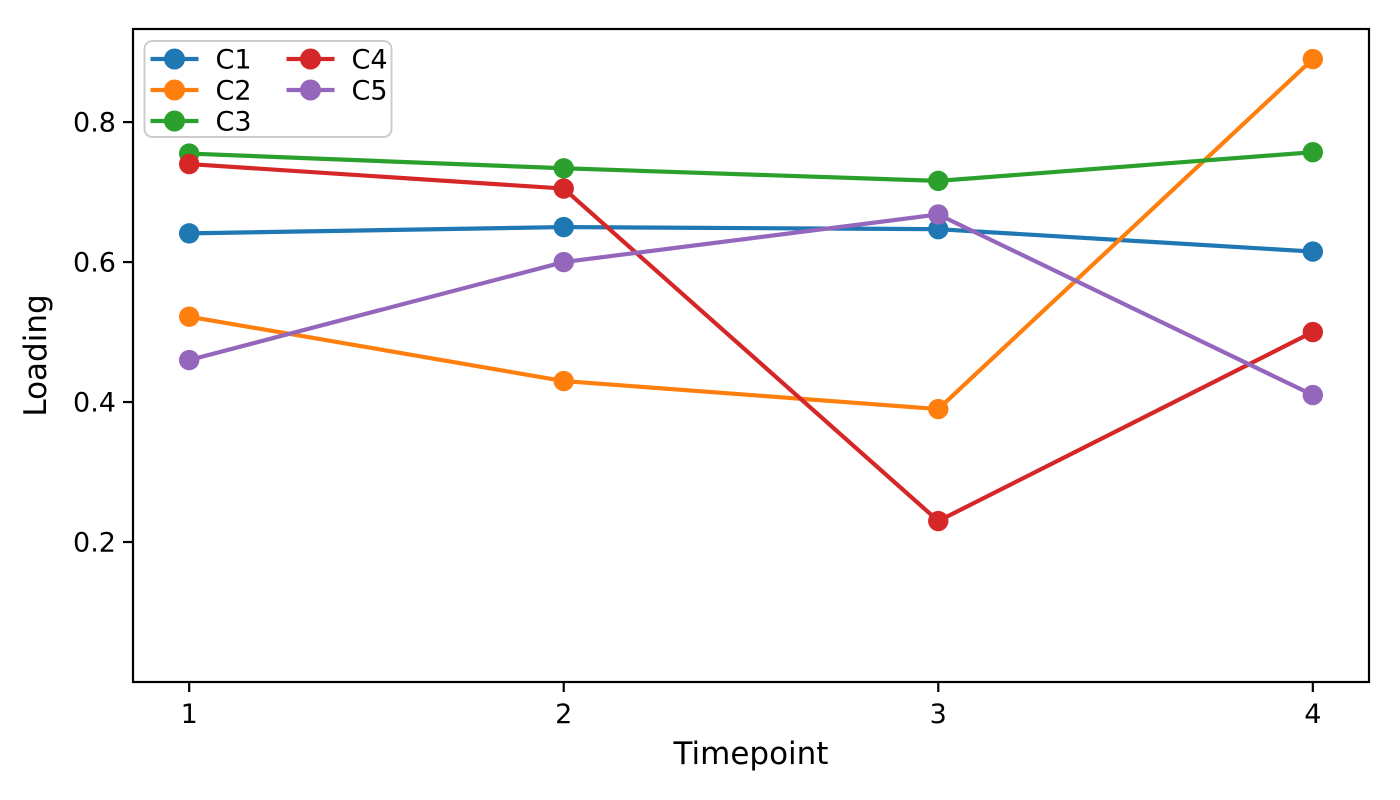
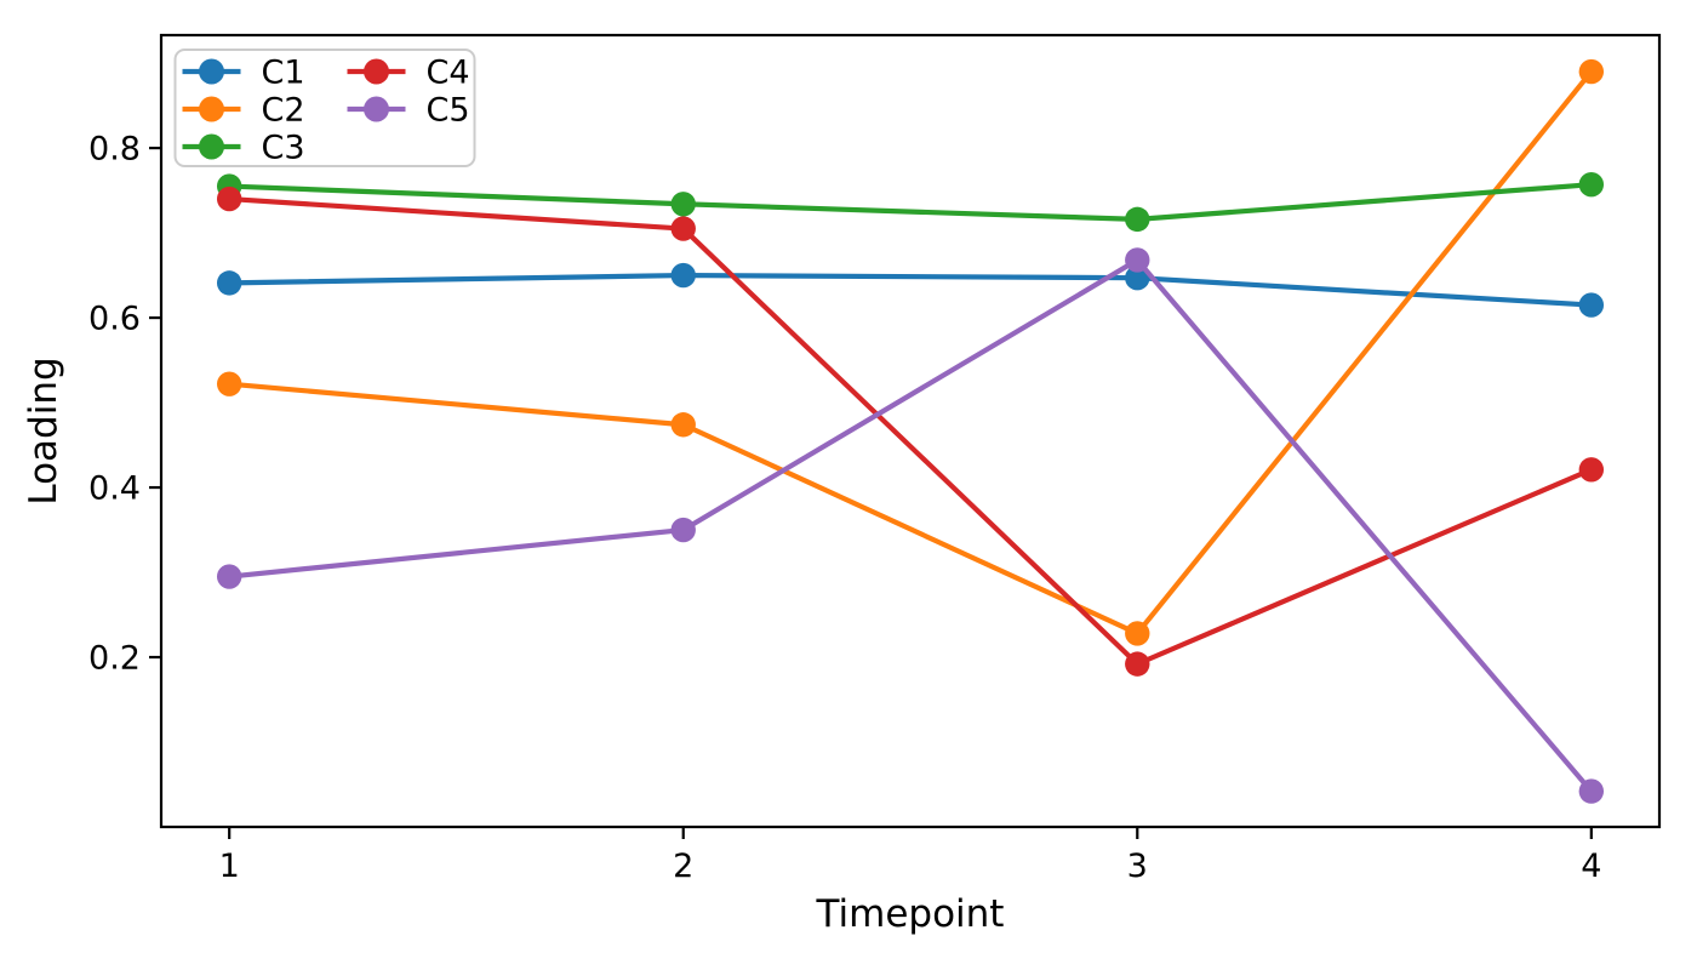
C5/1: 0.46 -> 0.29
C2/2: 0.43 -> 0.47
C5/2: 0.60 -> 0.35
C2/3: 0.39 -> 0.23
C4/3: 0.23 -> 0.19
C4/4: 0.50 -> 0.42
C5/4: 0.41 -> 0.04
